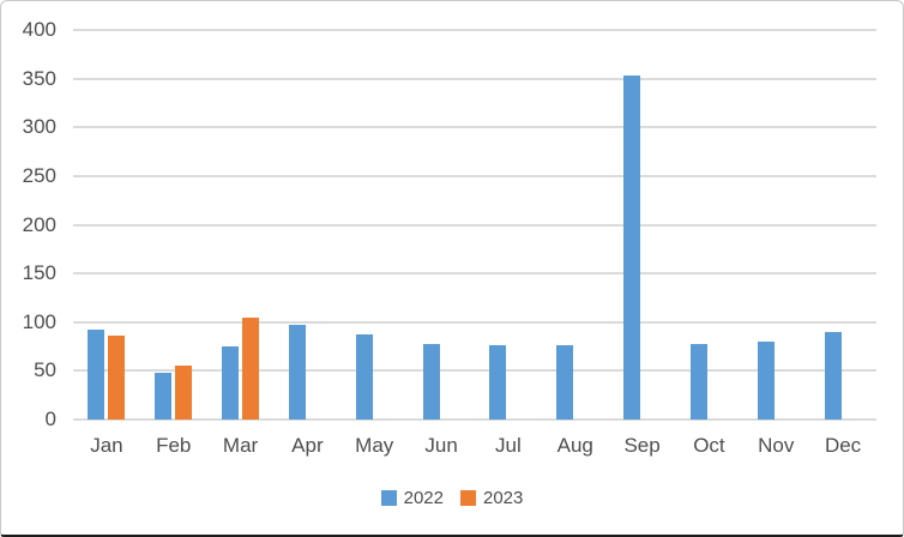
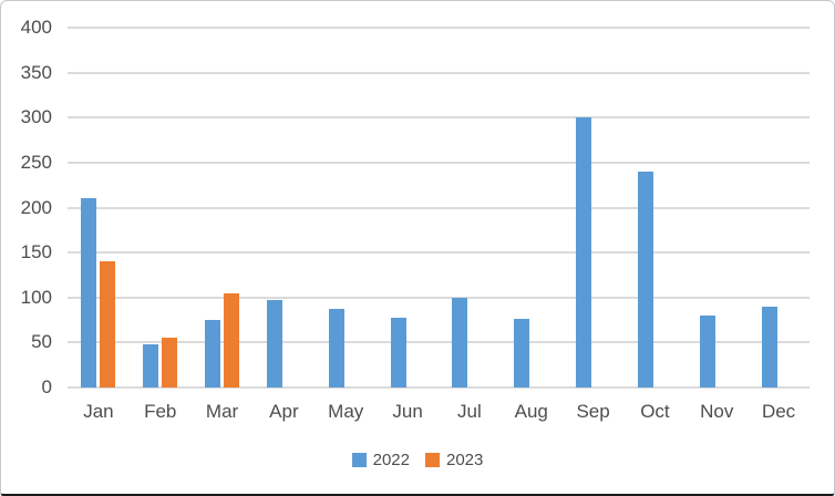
2022/Jan: 90 -> 210
2023/Jan: 90 -> 140
2022/Jul: 80 -> 100
2022/Sep: 350 -> 300
2022/Oct: 80 -> 240
